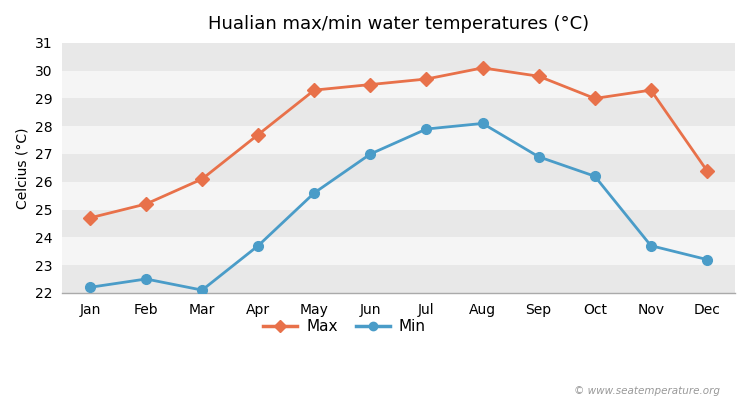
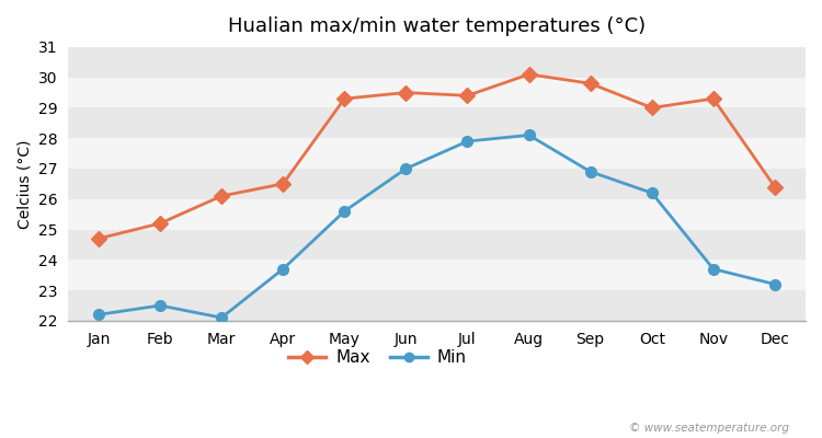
Max/Apr: 27.7 -> 26.5
Max/Jul: 29.7 -> 29.4
